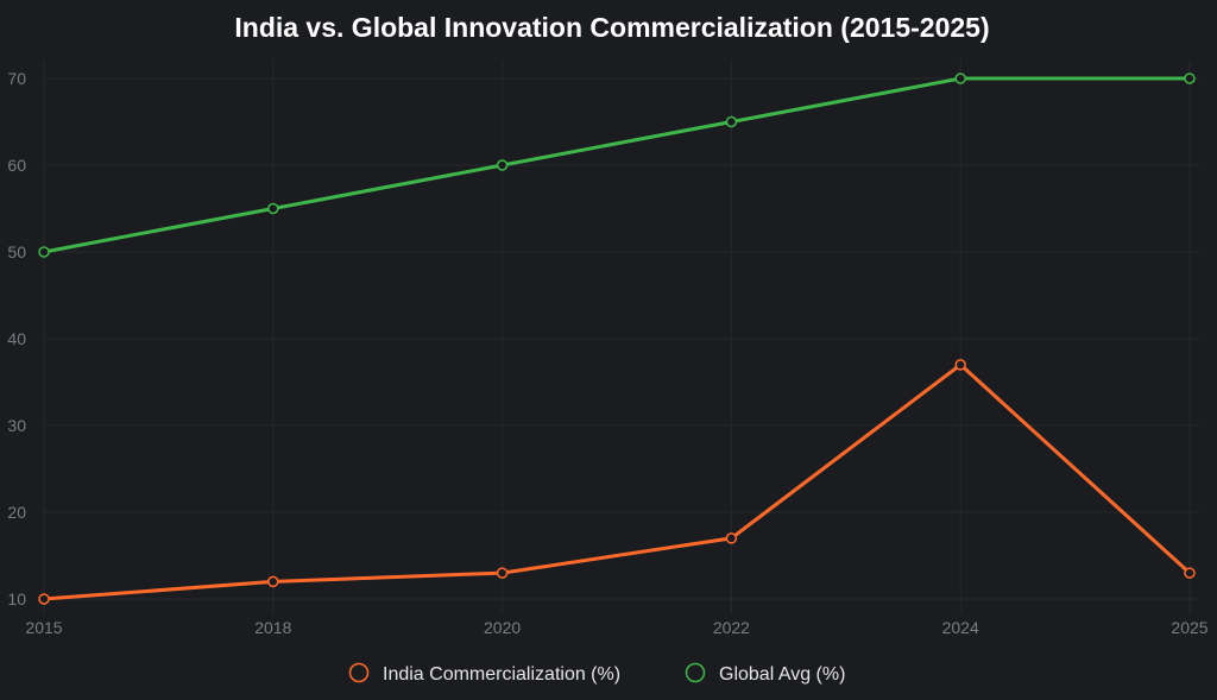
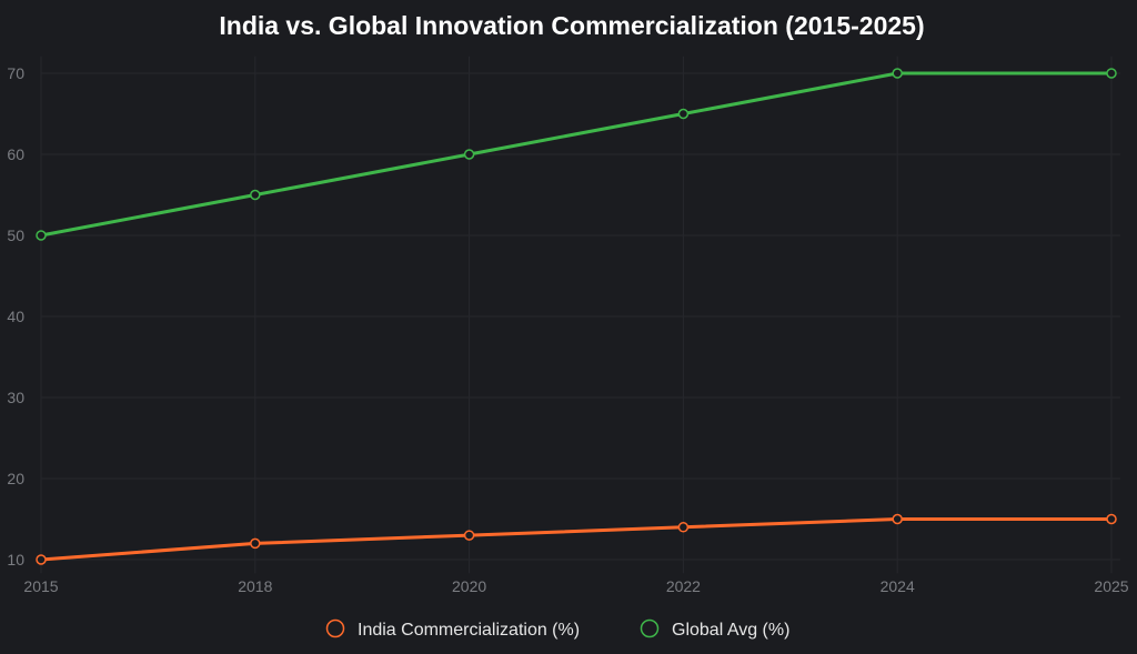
India Commercialization (%)/2022: 17 -> 14
India Commercialization (%)/2024: 37 -> 15
India Commercialization (%)/2025: 13 -> 15
